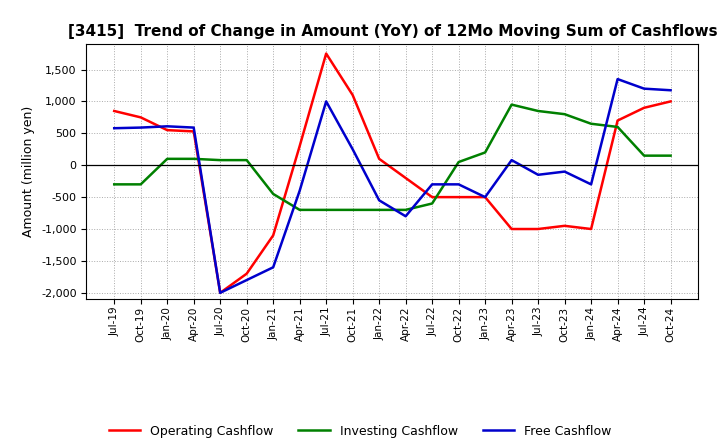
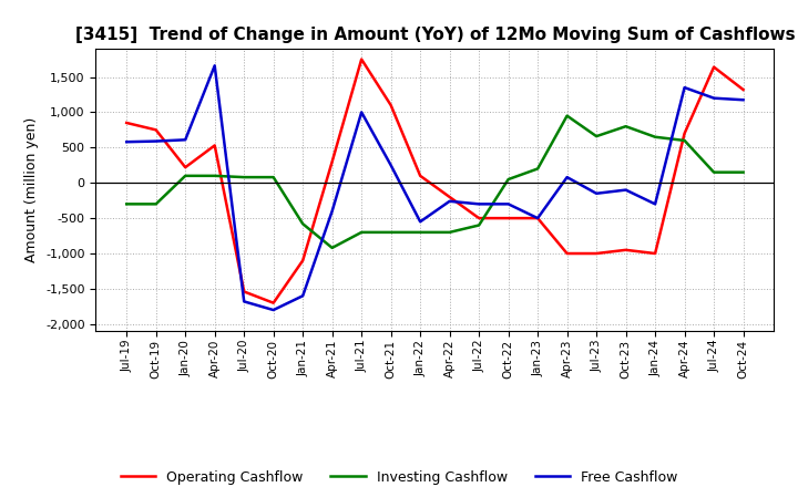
Operating Cashflow/Jan-20: 550 -> 220
Free Cashflow/Apr-20: 590 -> 1,660
Operating Cashflow/Jul-20: -2,000 -> -1,540
Free Cashflow/Jul-20: -2,000 -> -1,680
Investing Cashflow/Jan-21: -450 -> -580
Investing Cashflow/Apr-21: -700 -> -920
Free Cashflow/Apr-22: -800 -> -260
Investing Cashflow/Jul-23: 850 -> 660
Operating Cashflow/Jul-24: 900 -> 1,640
Operating Cashflow/Oct-24: 1,000 -> 1,320
